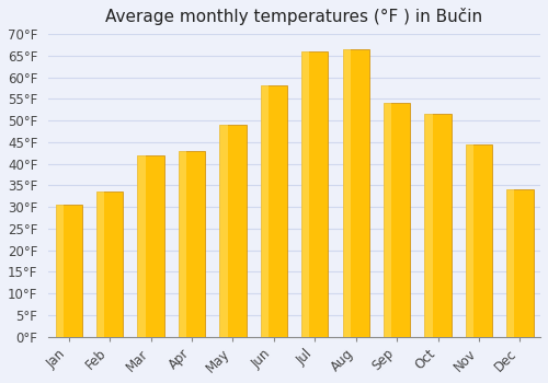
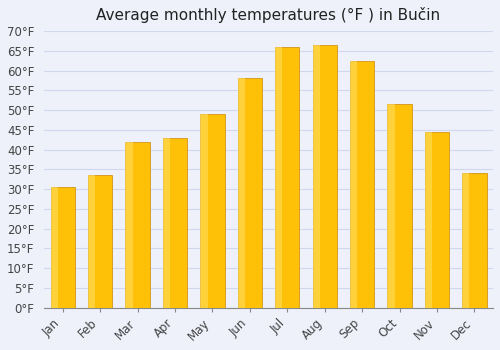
Sep: 54.0°F -> 62.5°F
